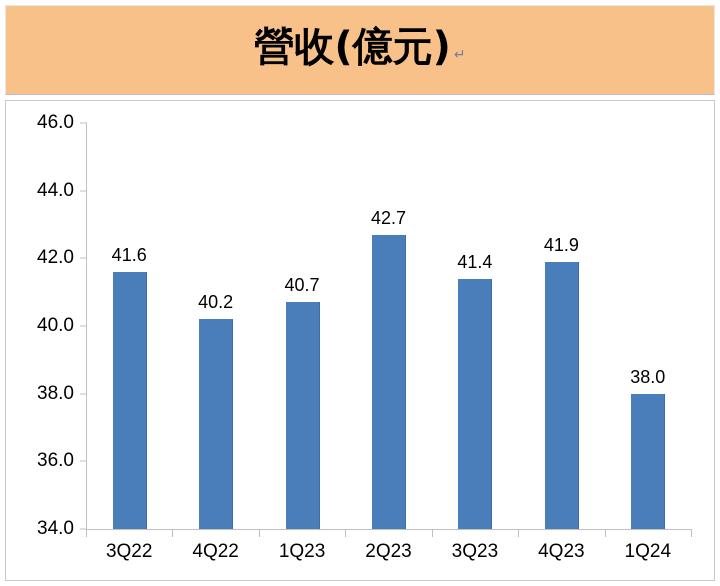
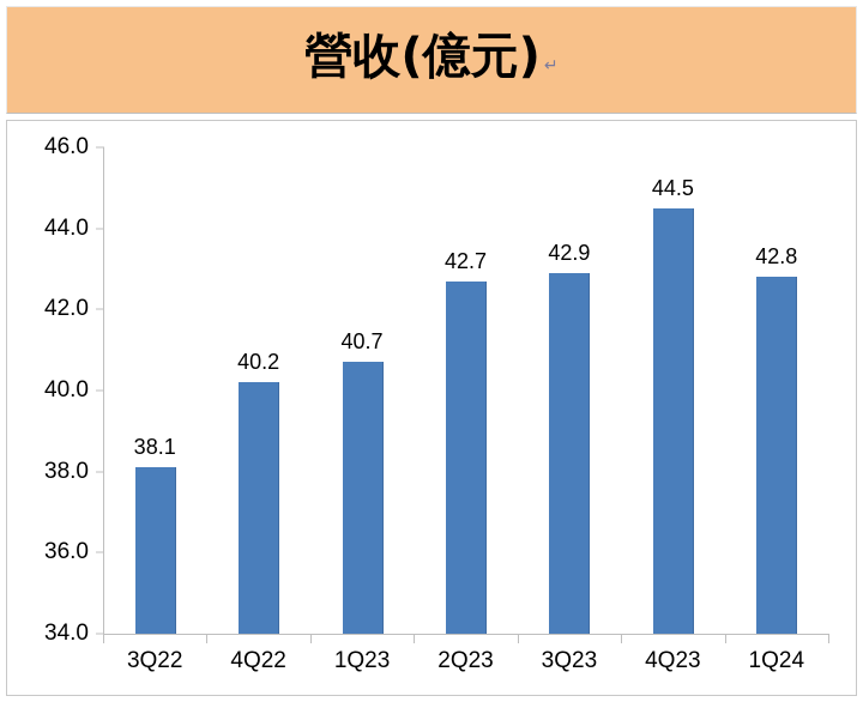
3Q22: 41.6 -> 38.1
3Q23: 41.4 -> 42.9
4Q23: 41.9 -> 44.5
1Q24: 38.0 -> 42.8
